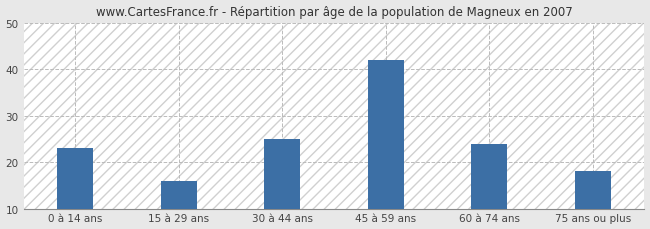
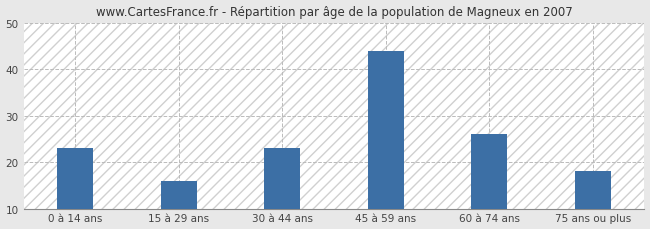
30 à 44 ans: 25 -> 23
45 à 59 ans: 42 -> 44
60 à 74 ans: 24 -> 26
